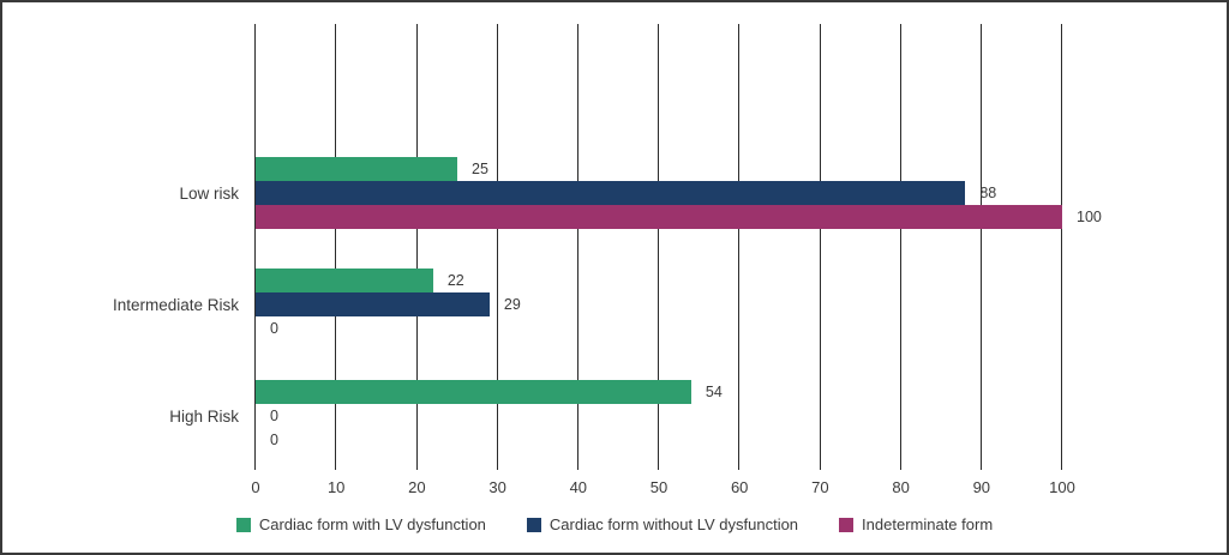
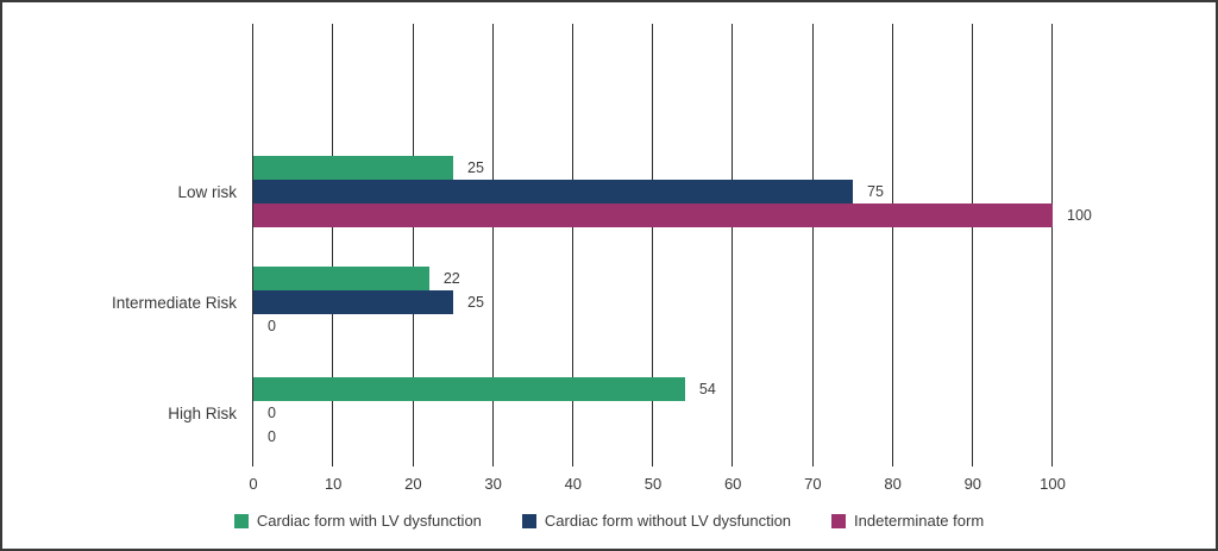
Cardiac form without LV dysfunction/Low risk: 88 -> 75
Cardiac form without LV dysfunction/Intermediate Risk: 29 -> 25
